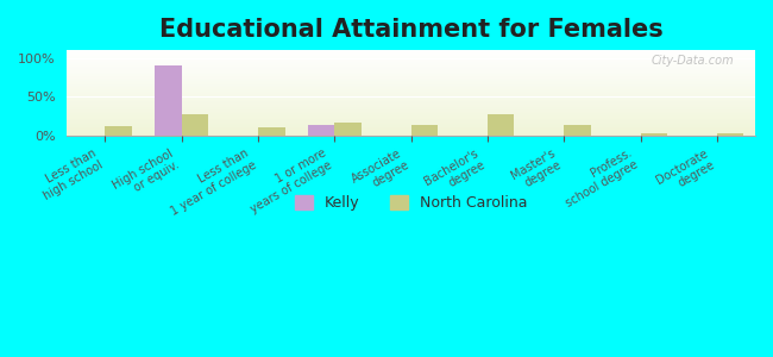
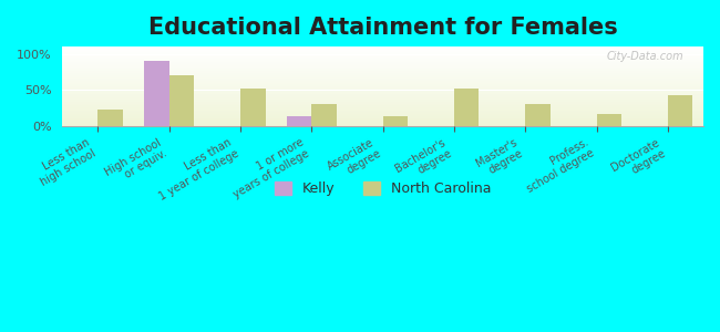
North Carolina/Less than high school: 12% -> 22%
North Carolina/High school or equiv.: 27% -> 70%
North Carolina/Less than 1 year of college: 10% -> 52%
North Carolina/1 or more years of college: 17% -> 30%
North Carolina/Bachelor's degree: 27% -> 52%
North Carolina/Master's degree: 13% -> 30%
North Carolina/Profess. school degree: 3% -> 16%
North Carolina/Doctorate degree: 3% -> 42%
